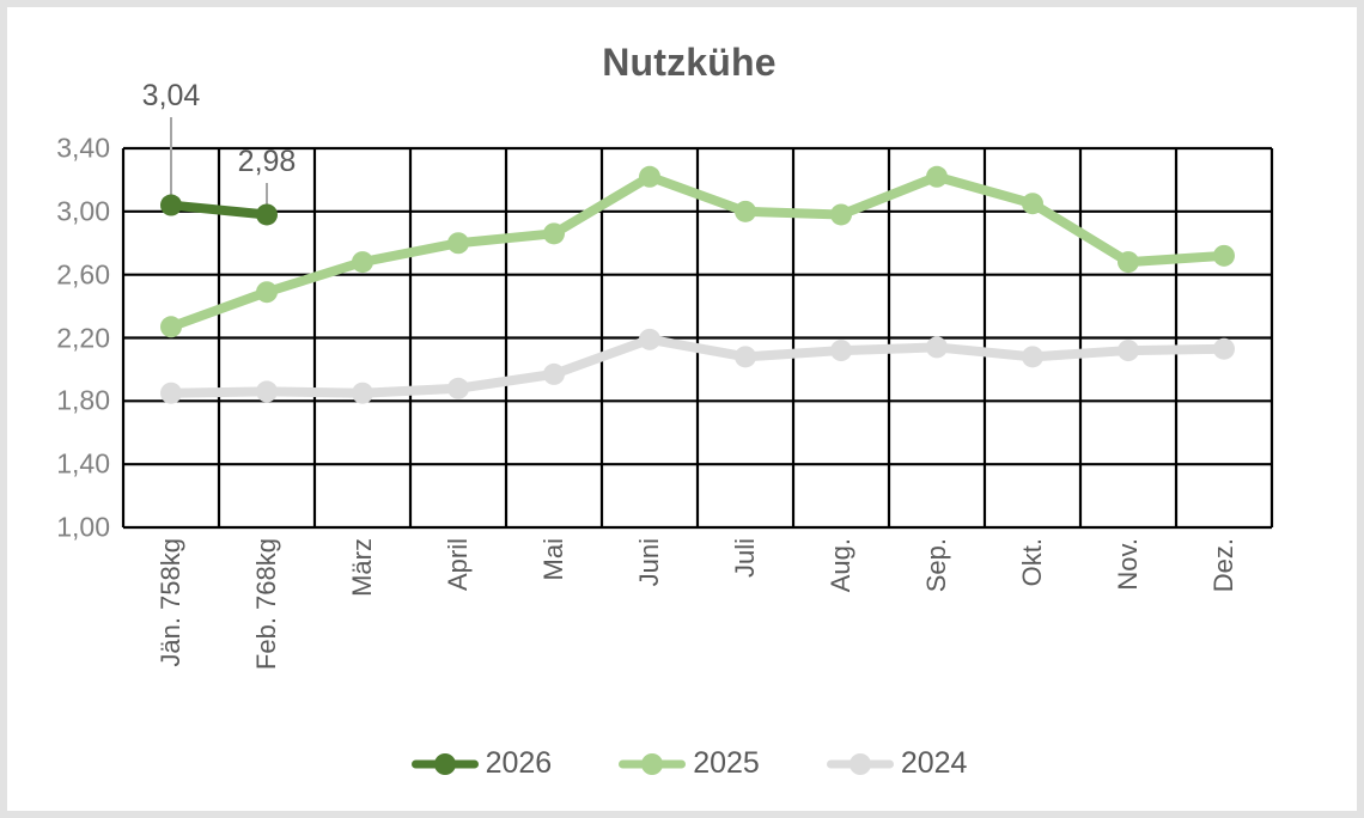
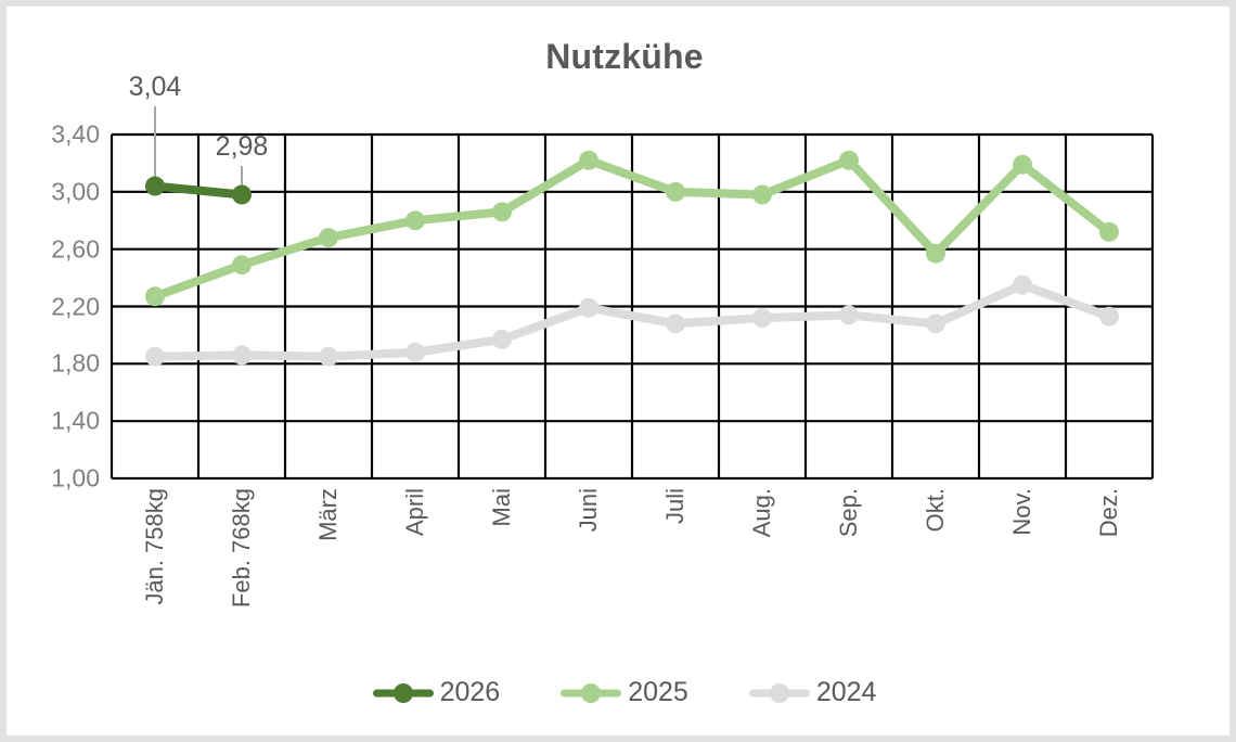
2025/Okt.: 3,05 -> 2,57
2025/Nov.: 2,68 -> 3,19
2024/Nov.: 2,12 -> 2,35
